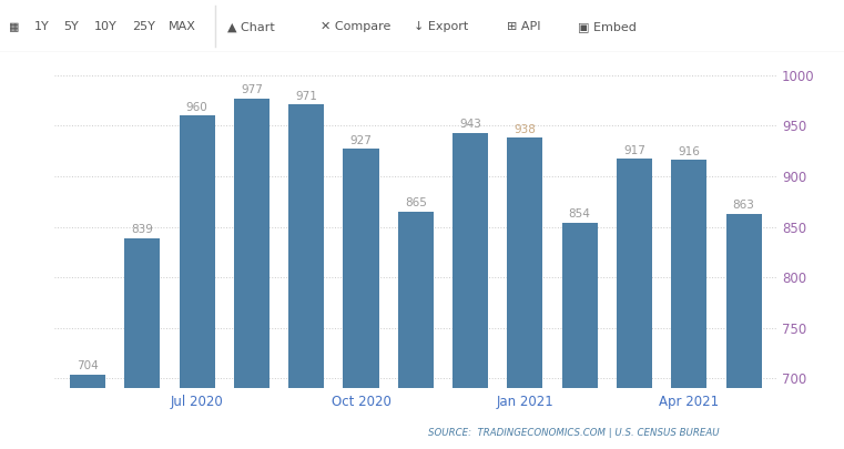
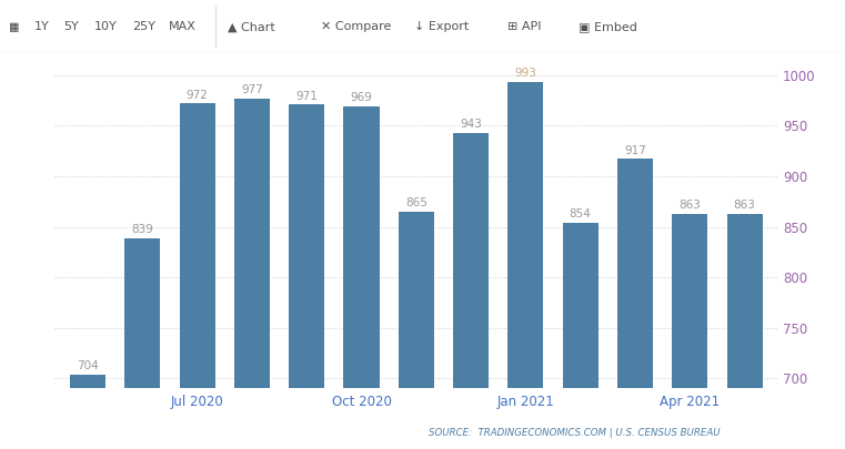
Jul 2020: 960 -> 972
Oct 2020: 927 -> 969
Jan 2021: 938 -> 993
Apr 2021: 916 -> 863
